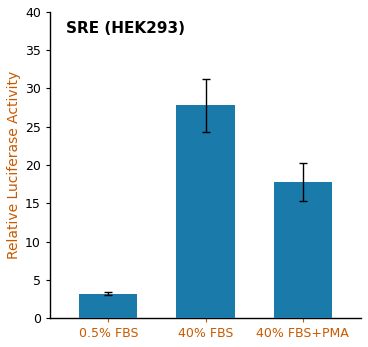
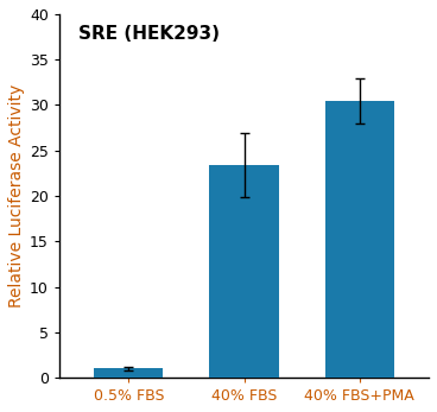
0.5% FBS: 3.2 -> 1.0
40% FBS: 27.8 -> 23.4
40% FBS+PMA: 17.8 -> 30.5
